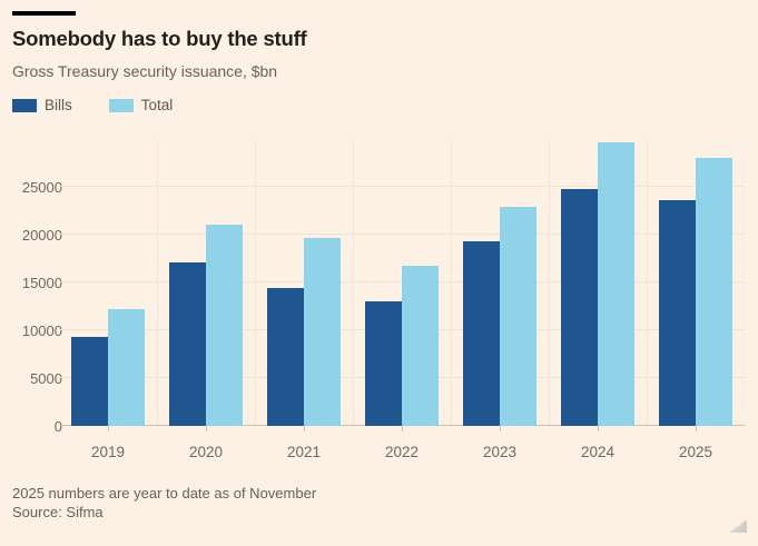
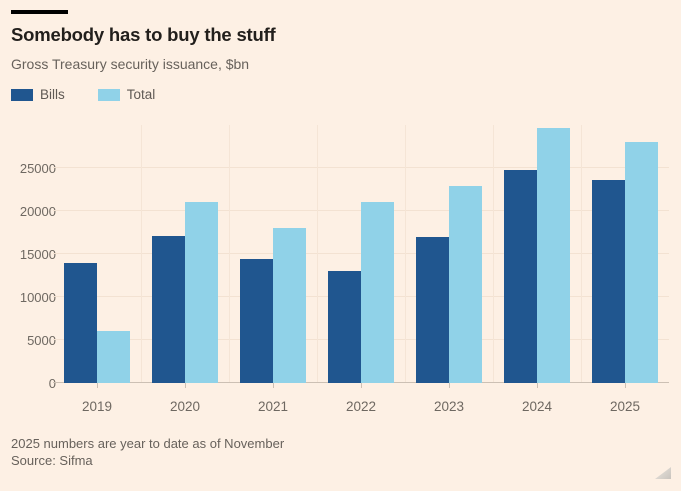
Bills/2019: 9000 -> 14000
Total/2019: 12000 -> 6000
Total/2021: 20000 -> 18000
Total/2022: 17000 -> 21000
Bills/2023: 19000 -> 17000
